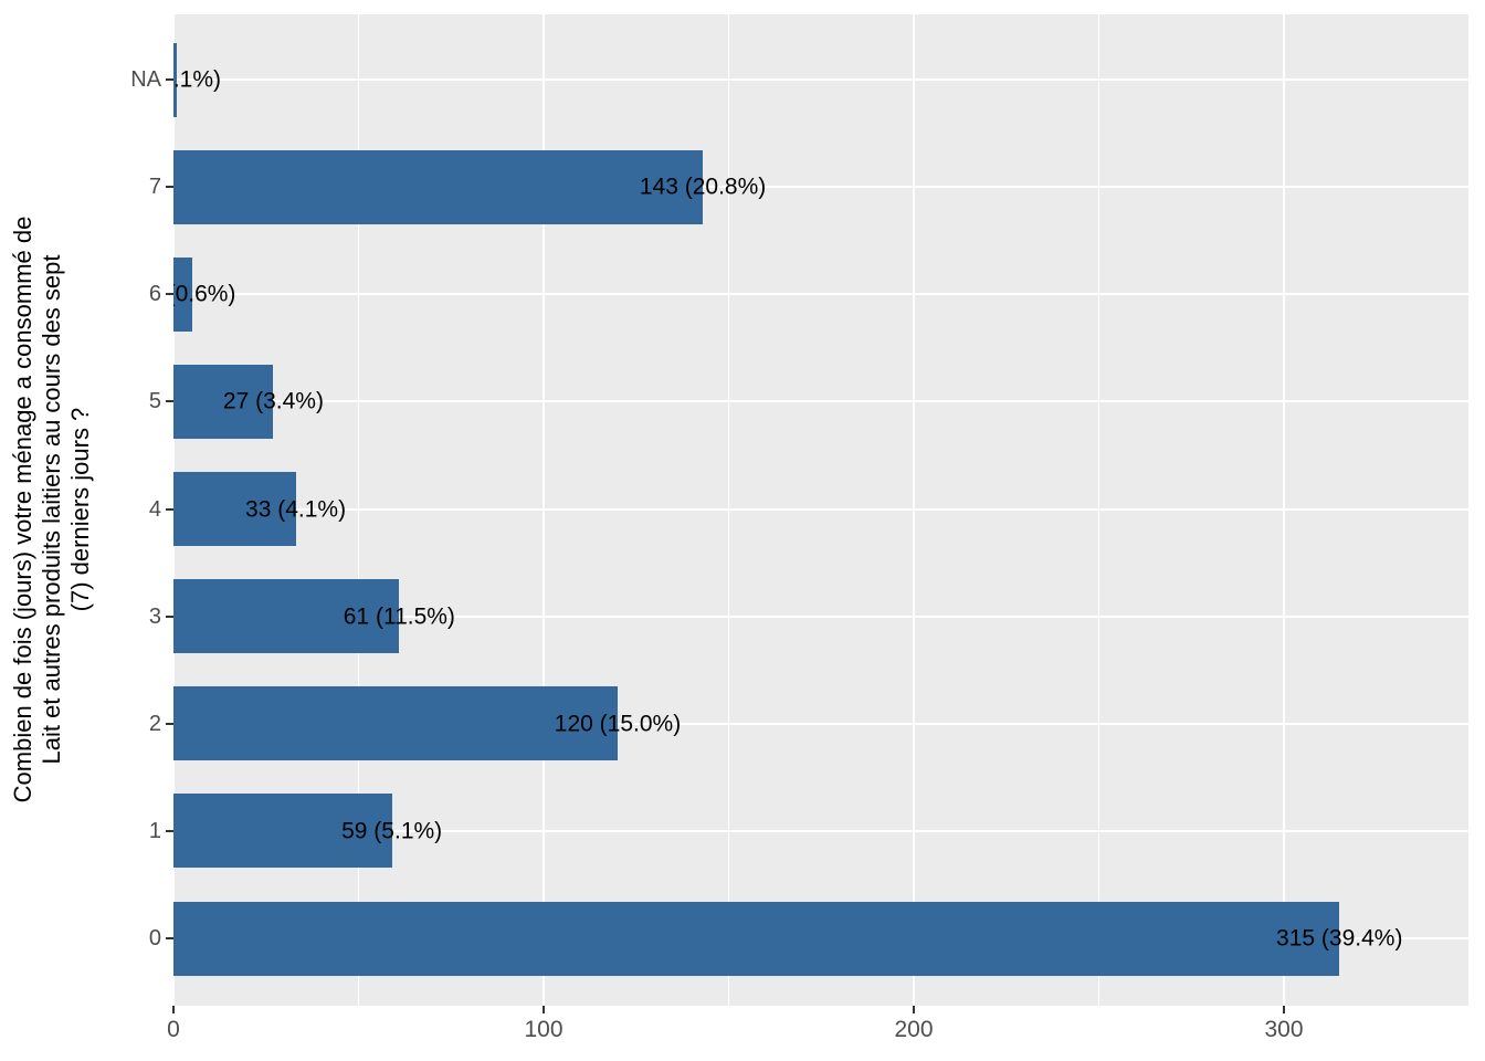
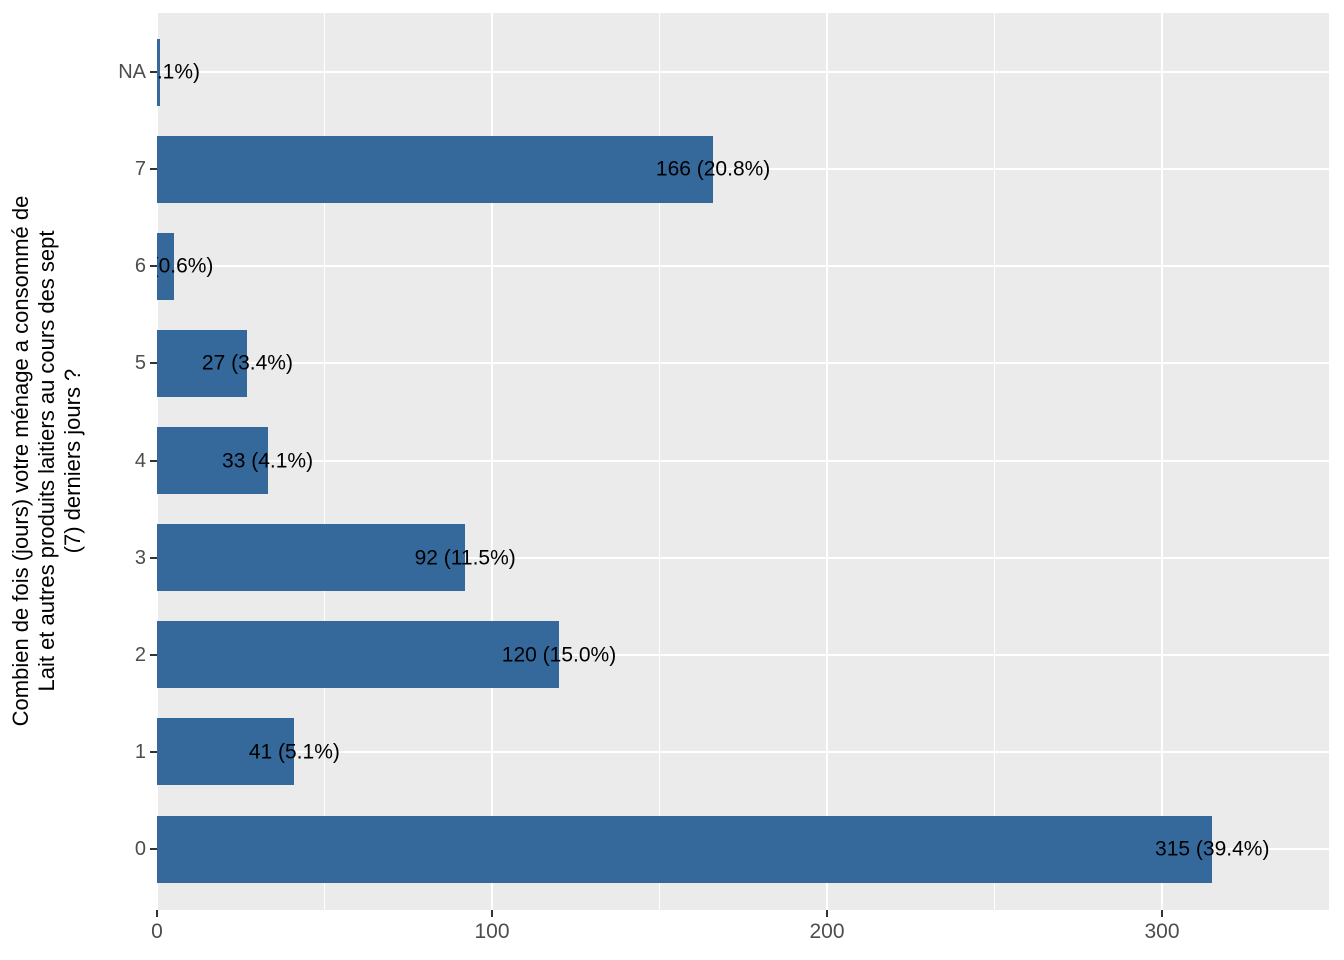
7: 143 -> 166
3: 61 -> 92
1: 59 -> 41
